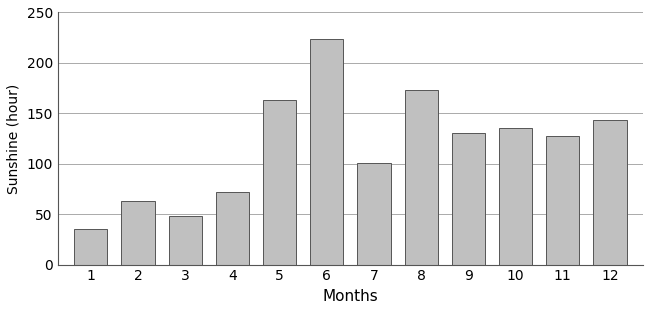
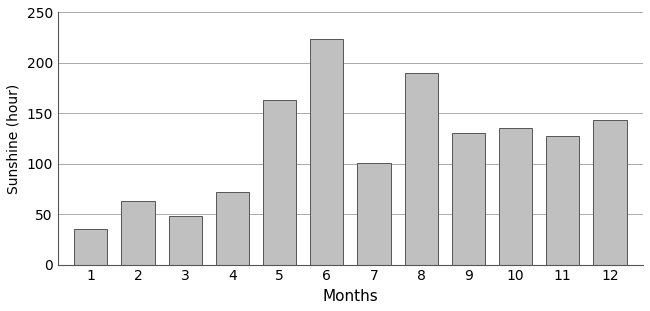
8: 173 -> 190
